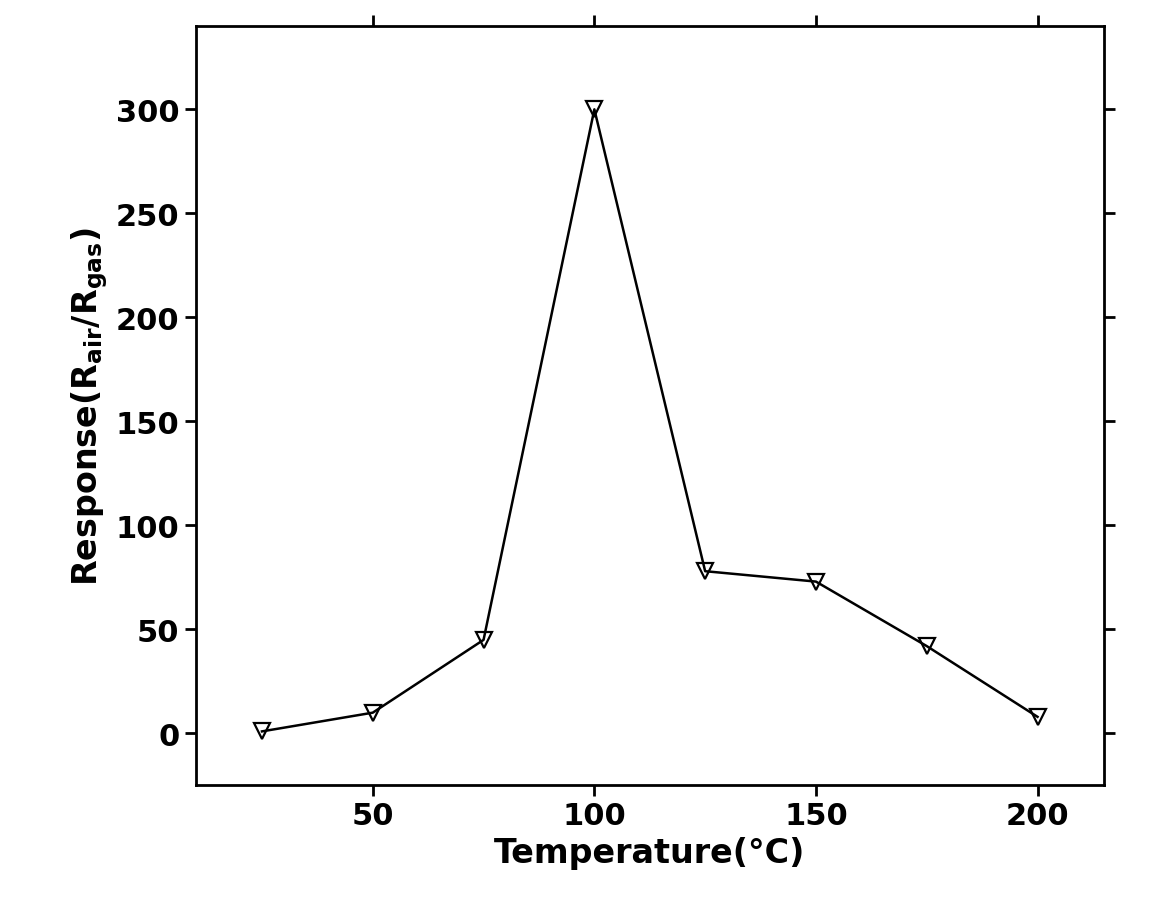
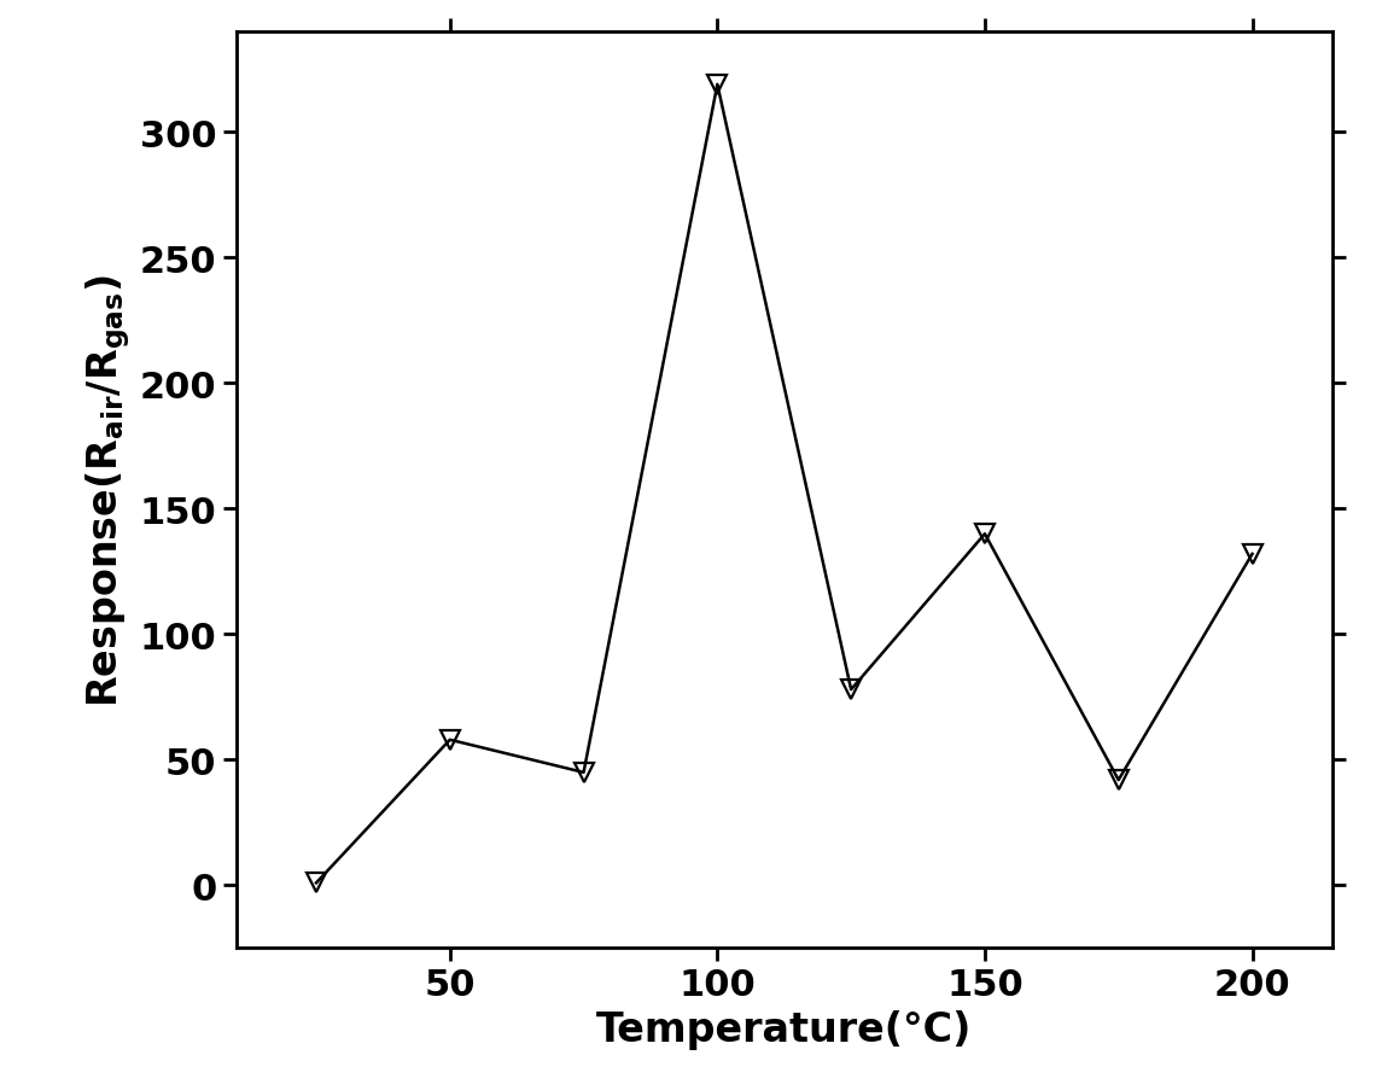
50: 10 -> 58
100: 300 -> 319
150: 73 -> 140
200: 8 -> 132
